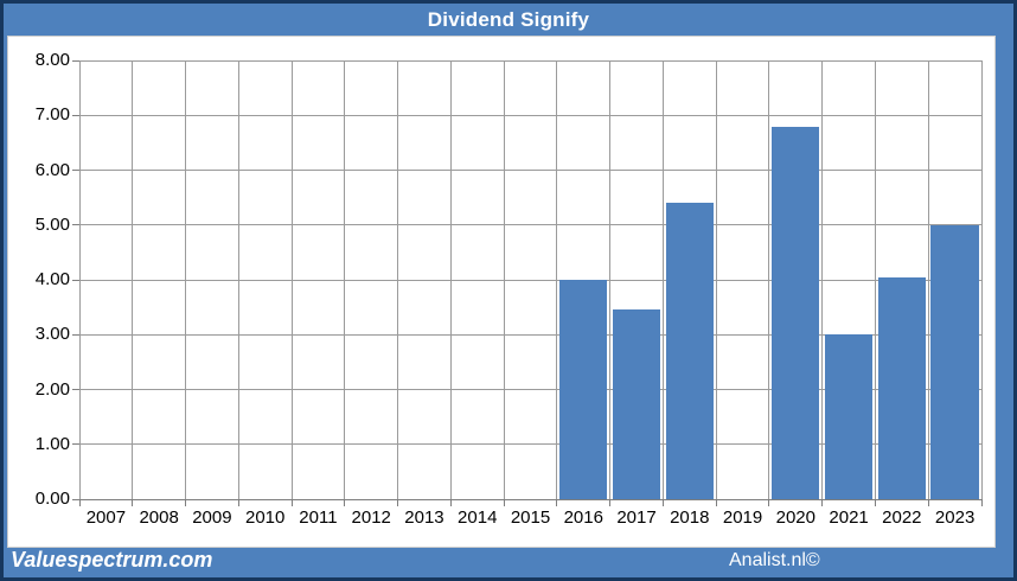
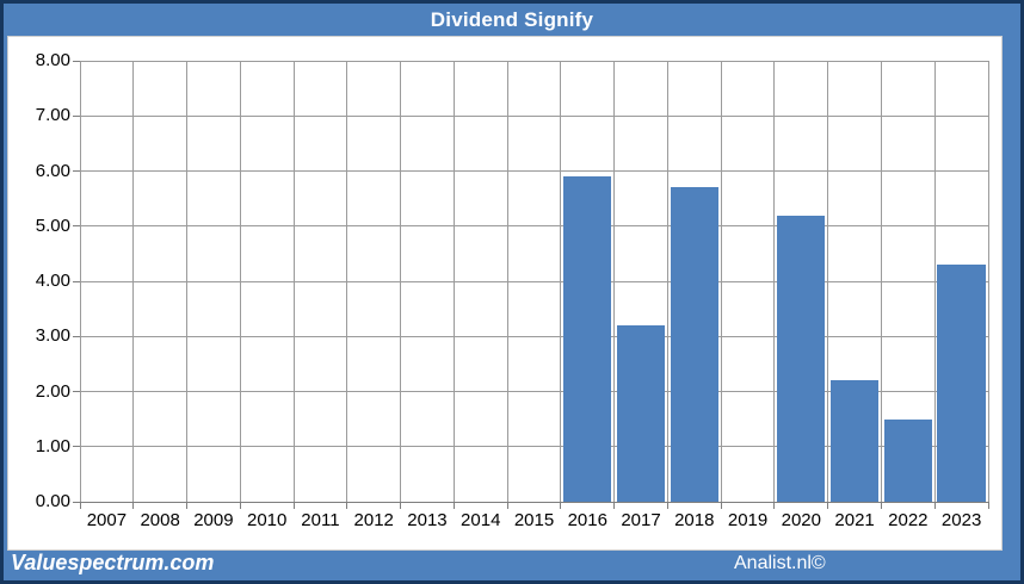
2016: 4.0 -> 5.9
2017: 3.5 -> 3.2
2018: 5.4 -> 5.7
2020: 6.8 -> 5.2
2021: 3.0 -> 2.2
2022: 4.0 -> 1.5
2023: 5.0 -> 4.3
